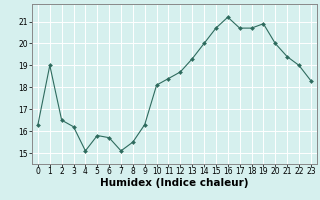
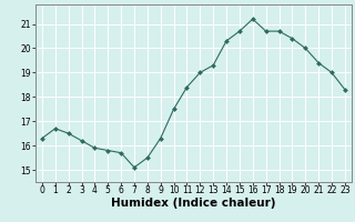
1: 19.0 -> 16.7
4: 15.1 -> 15.9
10: 18.1 -> 17.5
12: 18.7 -> 19.0
14: 20.0 -> 20.3
19: 20.9 -> 20.4
